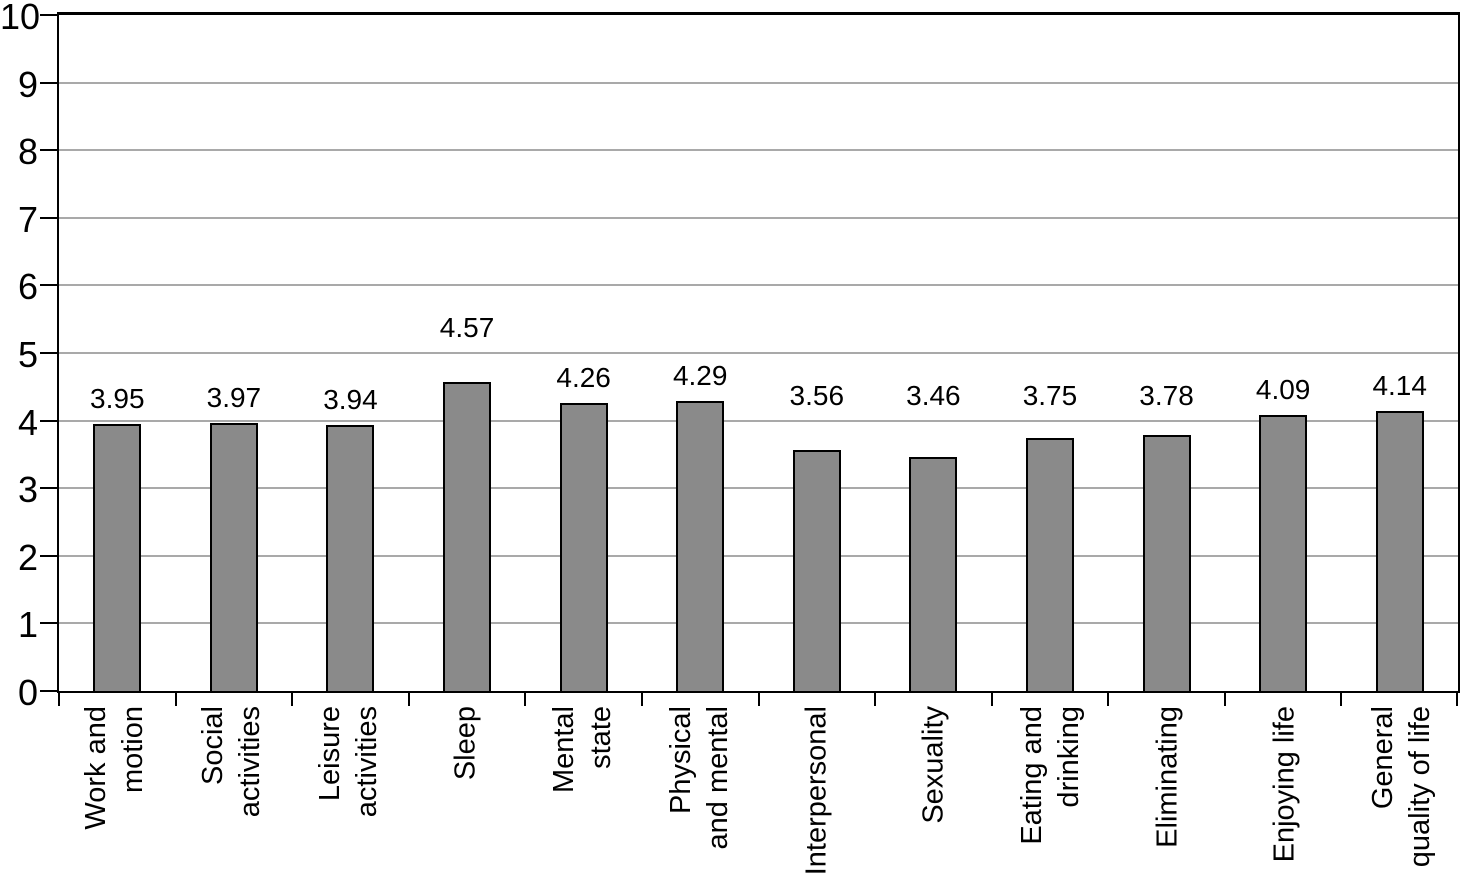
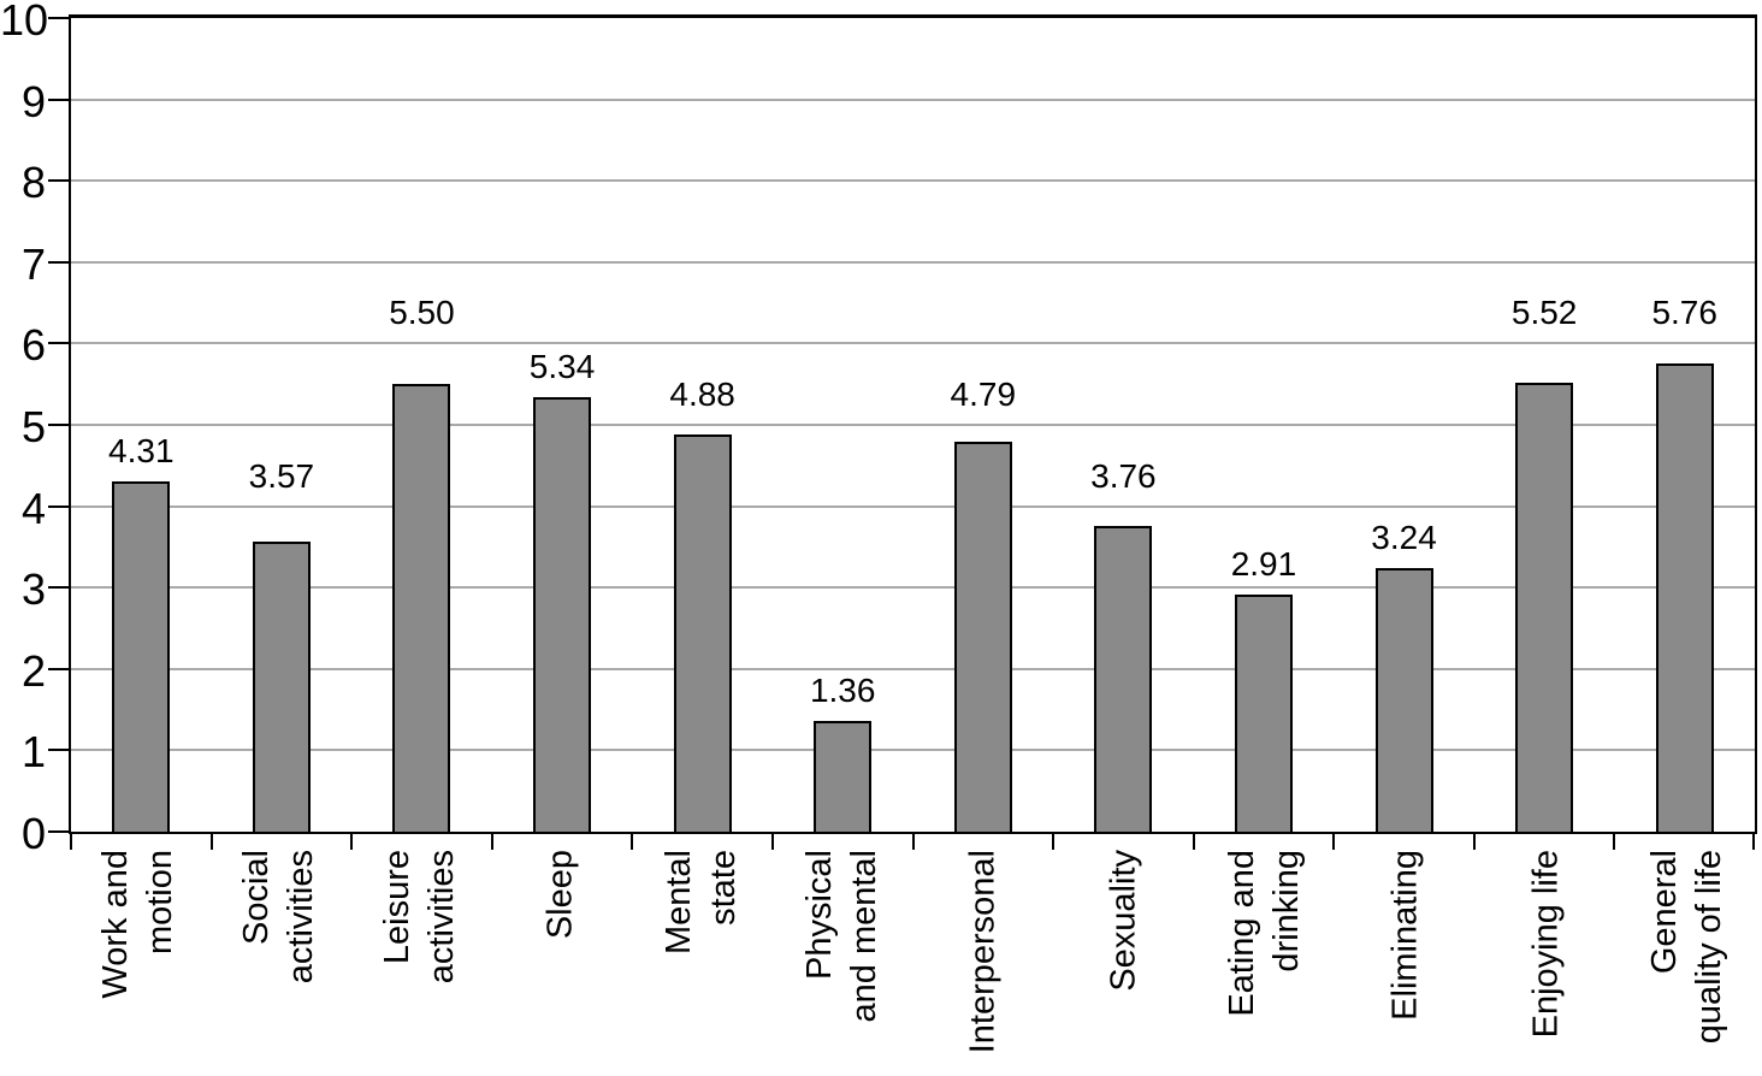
Work and motion: 3.95 -> 4.31
Social activities: 3.97 -> 3.57
Leisure activities: 3.94 -> 5.50
Sleep: 4.57 -> 5.34
Mental state: 4.26 -> 4.88
Physical and mental: 4.29 -> 1.36
Interpersonal: 3.56 -> 4.79
Sexuality: 3.46 -> 3.76
Eating and drinking: 3.75 -> 2.91
Eliminating: 3.78 -> 3.24
Enjoying life: 4.09 -> 5.52
General quality of life: 4.14 -> 5.76
